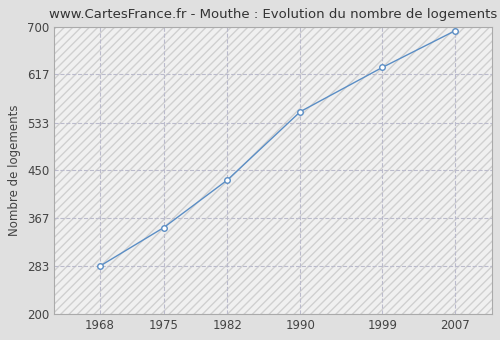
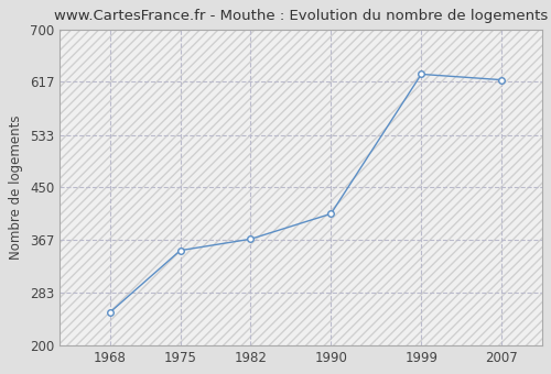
1968: 283 -> 252
1982: 433 -> 368
1990: 552 -> 408
2007: 693 -> 620
